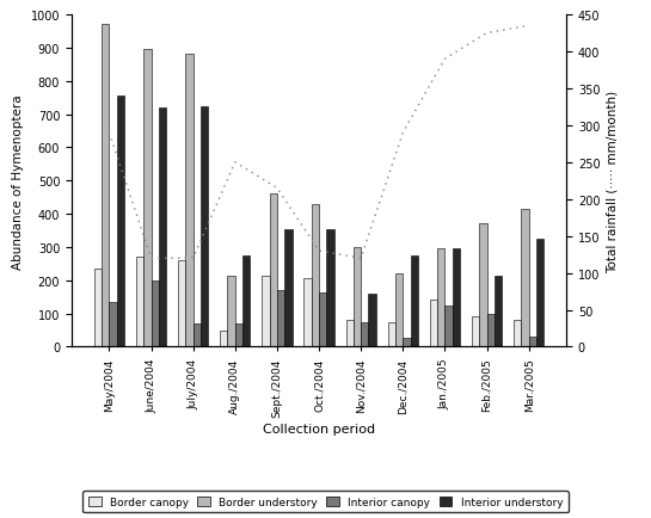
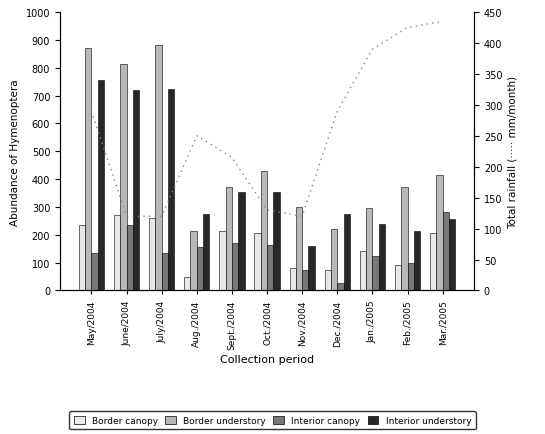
Border understory/May/2004: 970 -> 870
Border understory/June/2004: 895 -> 815
Interior canopy/June/2004: 200 -> 235
Interior canopy/July/2004: 70 -> 135
Interior canopy/Aug./2004: 70 -> 155
Border understory/Sept./2004: 460 -> 370
Interior understory/Jan./2005: 295 -> 240
Border canopy/Mar./2005: 80 -> 205
Interior canopy/Mar./2005: 30 -> 280
Interior understory/Mar./2005: 325 -> 255
